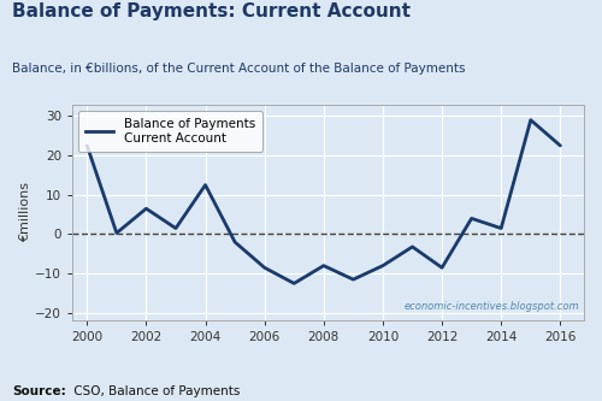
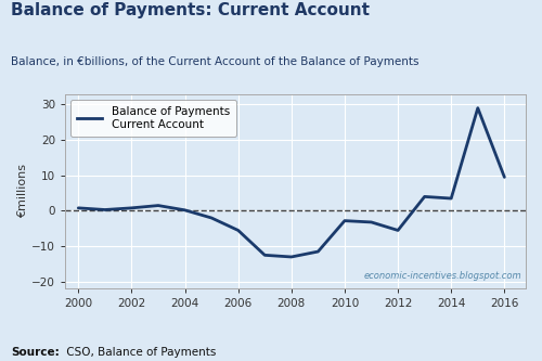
2000: 22.5 -> 0.8
2002: 6.5 -> 0.8
2004: 12.5 -> 0.2
2006: -8.5 -> -5.5
2008: -8.0 -> -13.0
2010: -8.0 -> -2.8
2012: -8.5 -> -5.5
2014: 1.5 -> 3.5
2016: 22.5 -> 9.5
